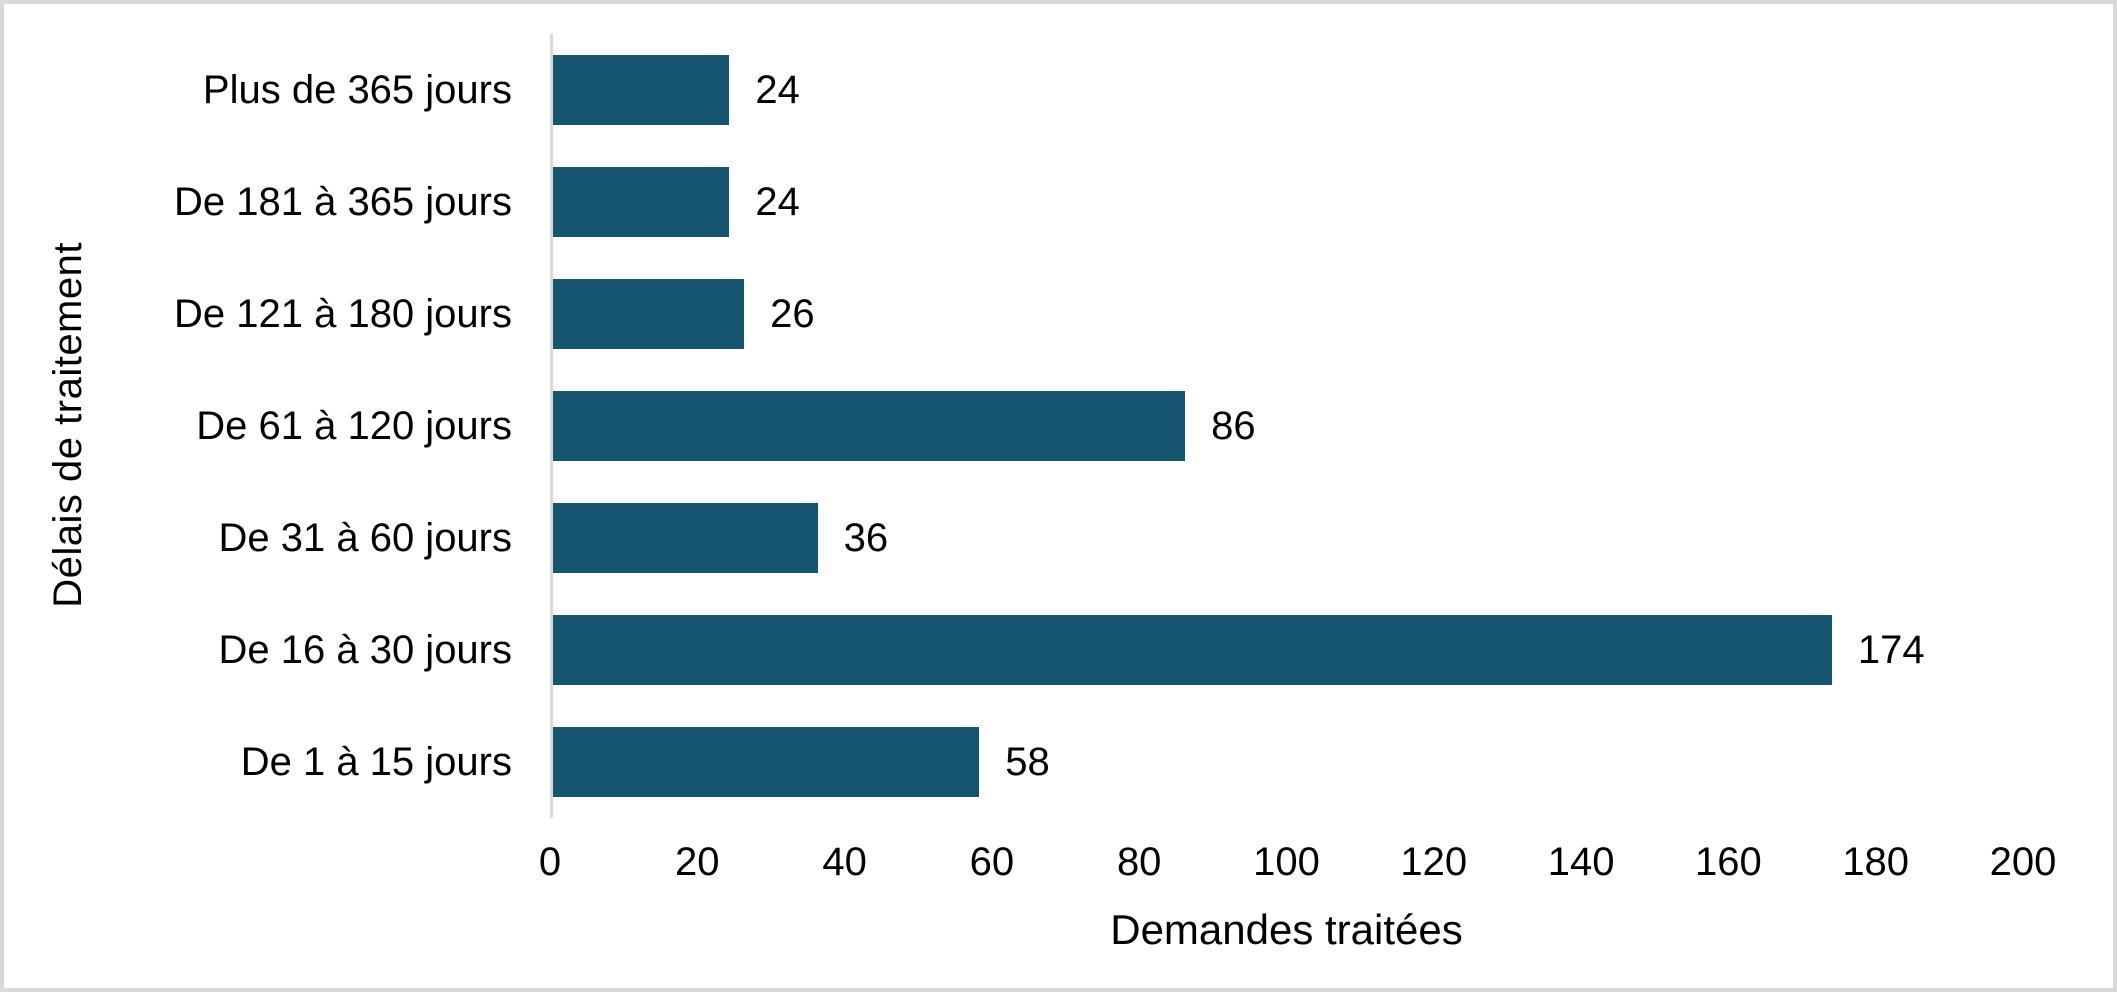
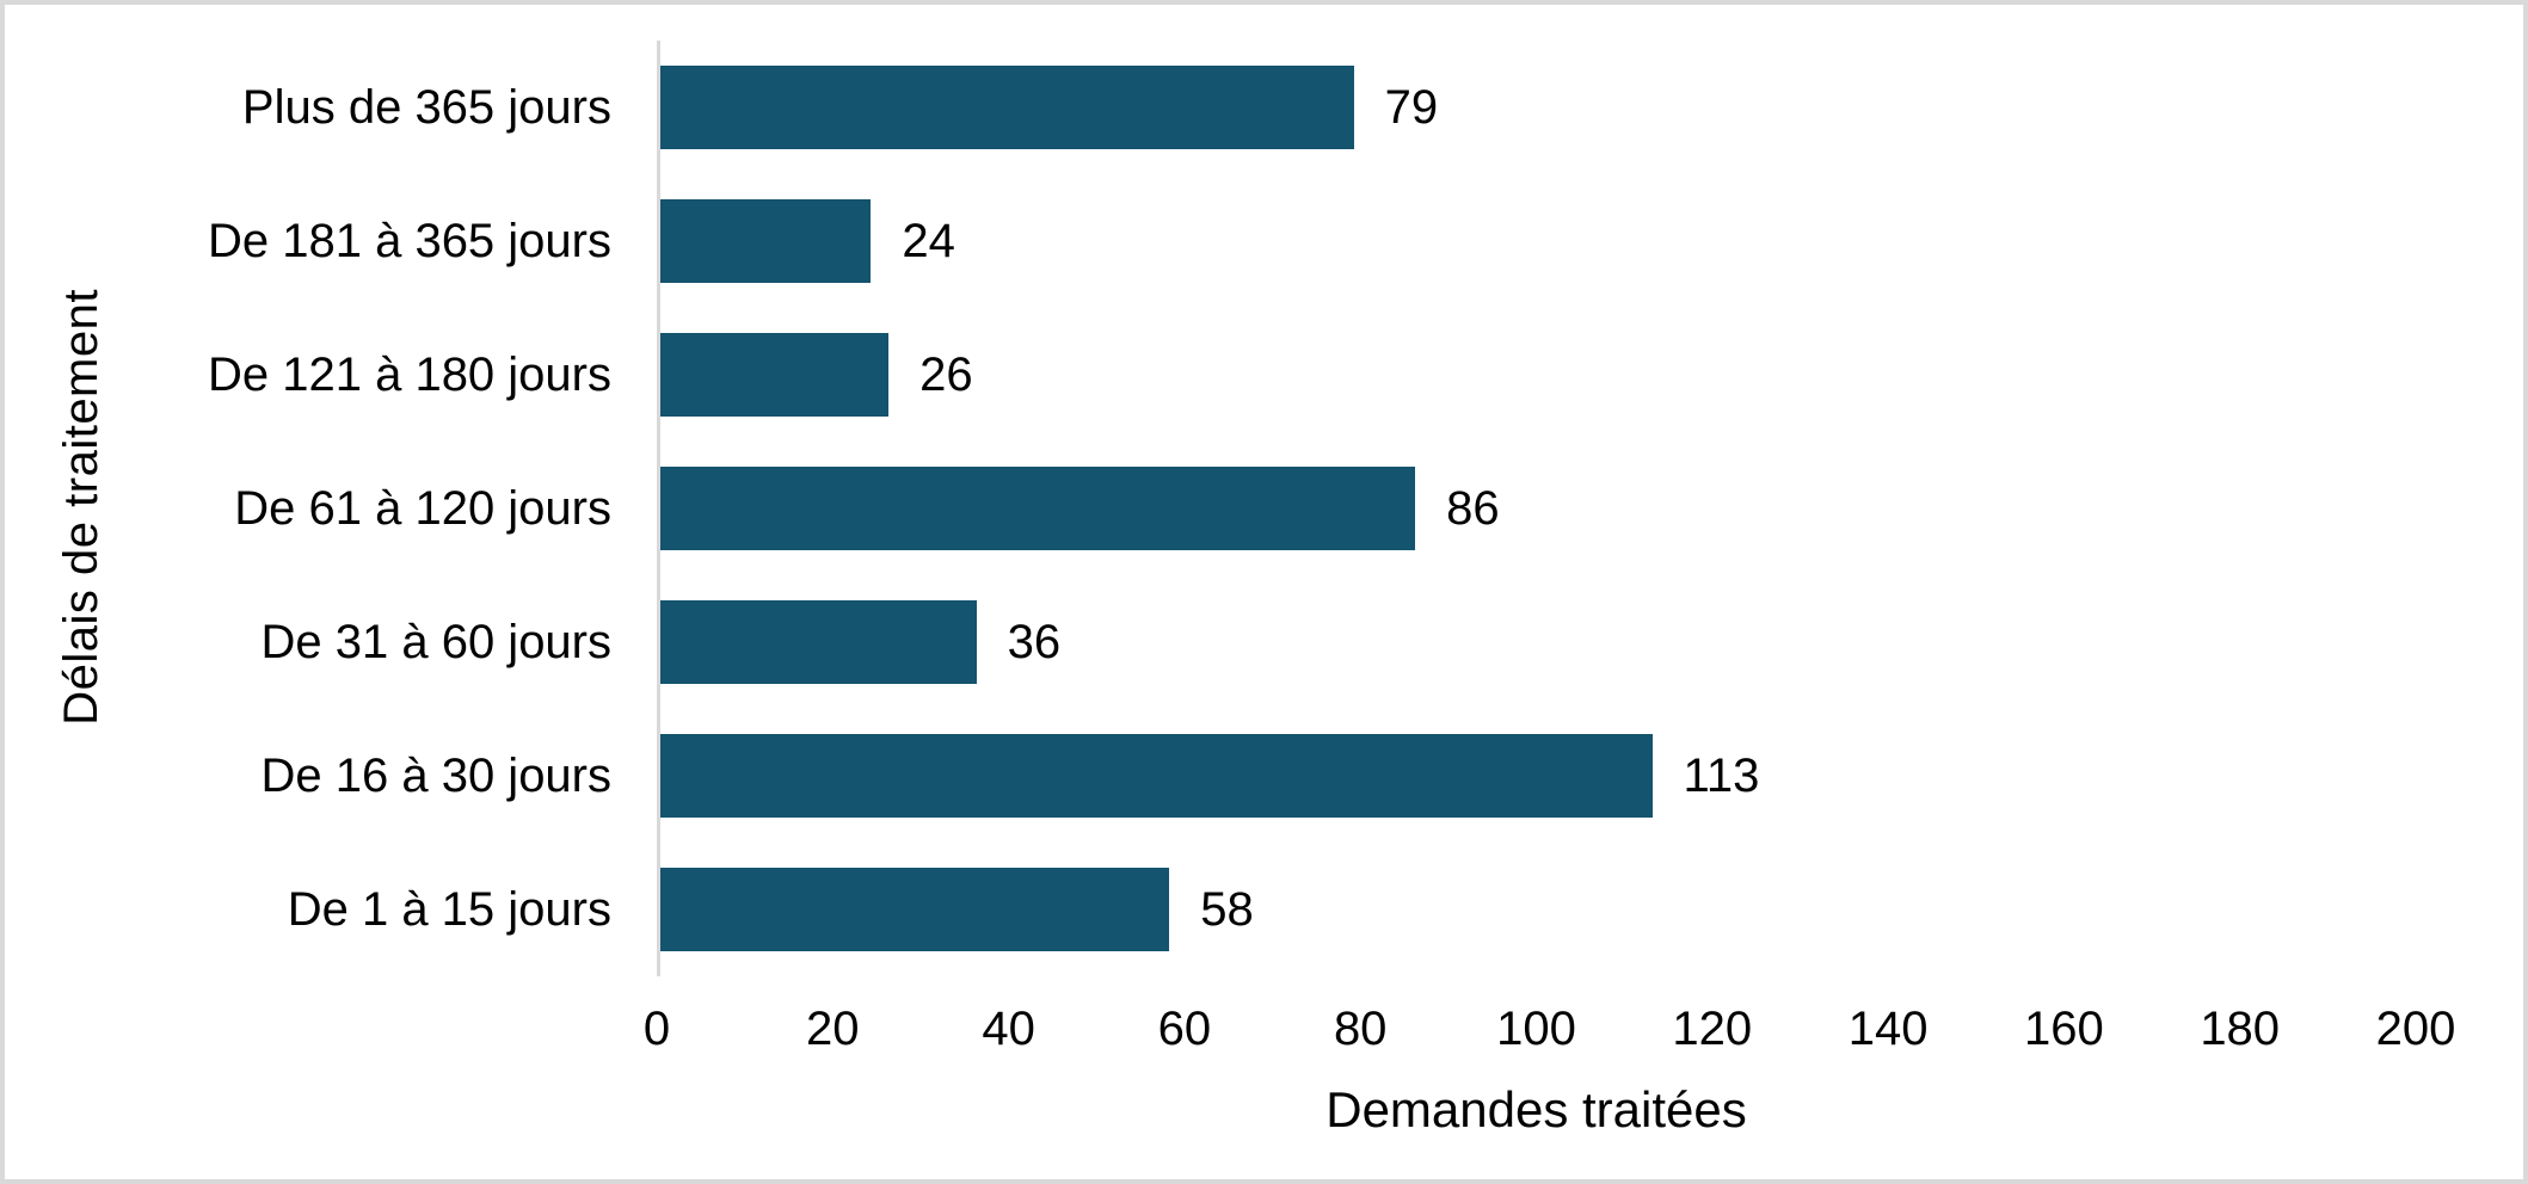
Plus de 365 jours: 24 -> 79
De 16 à 30 jours: 174 -> 113
